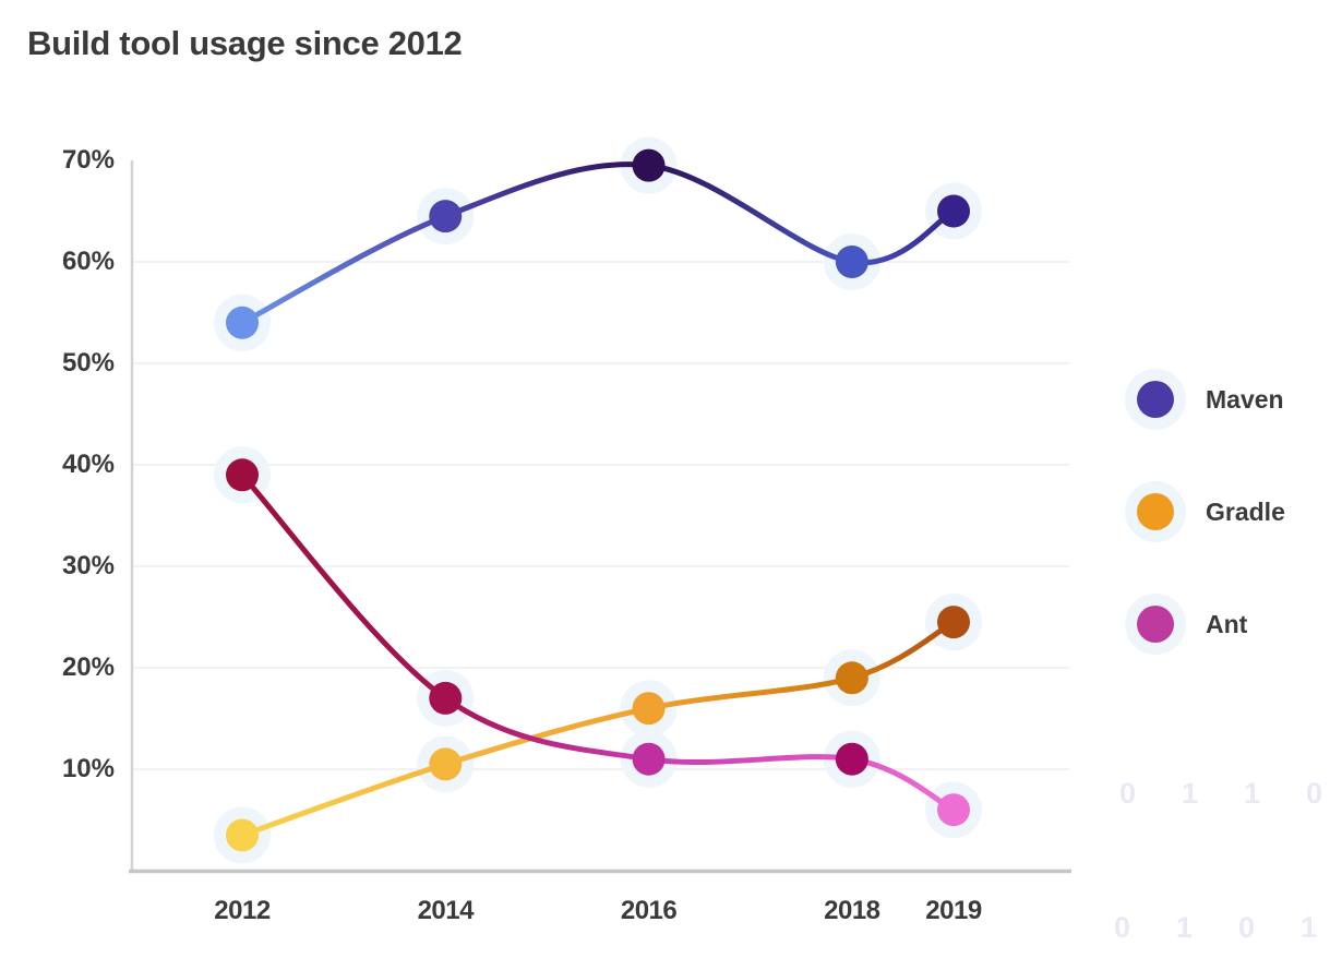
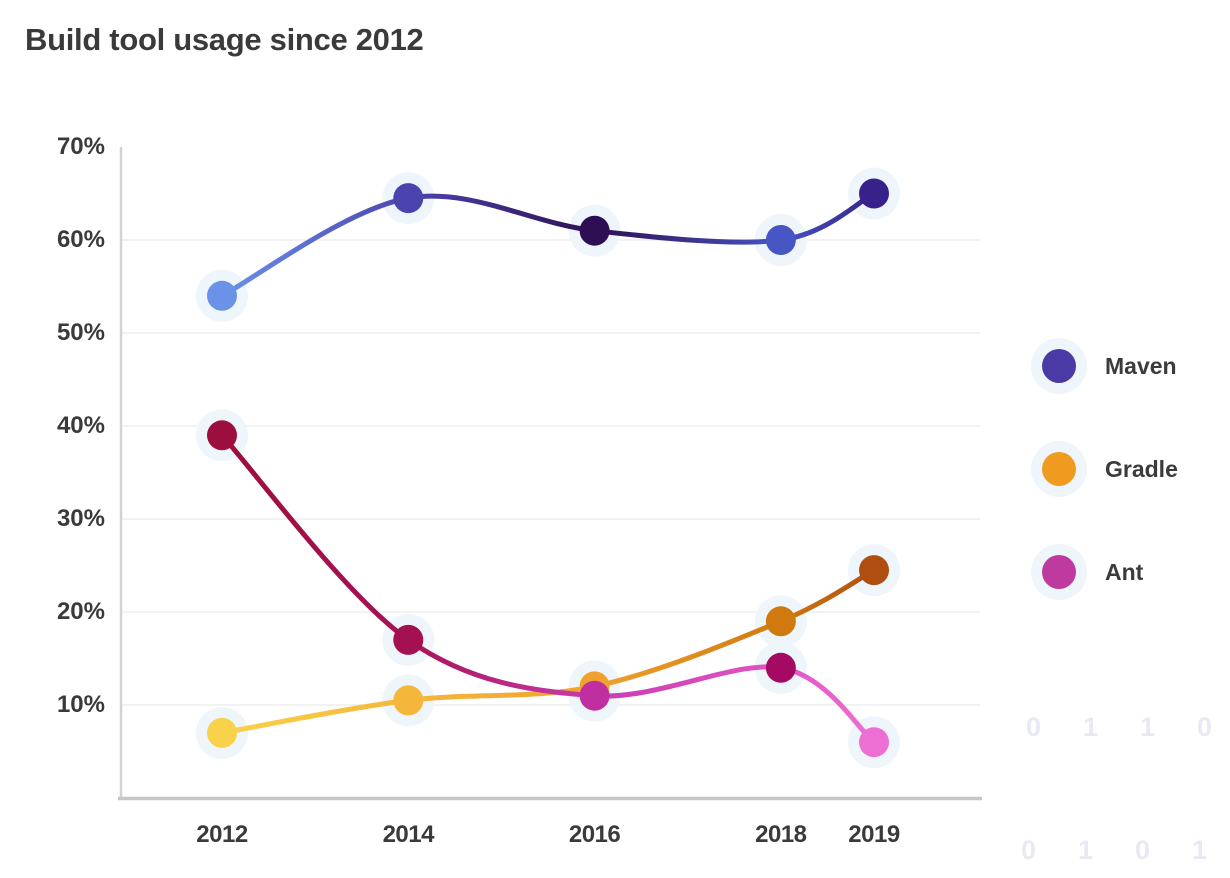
Gradle/2012: 4% -> 7%
Maven/2016: 70% -> 61%
Gradle/2016: 16% -> 12%
Ant/2018: 11% -> 14%
